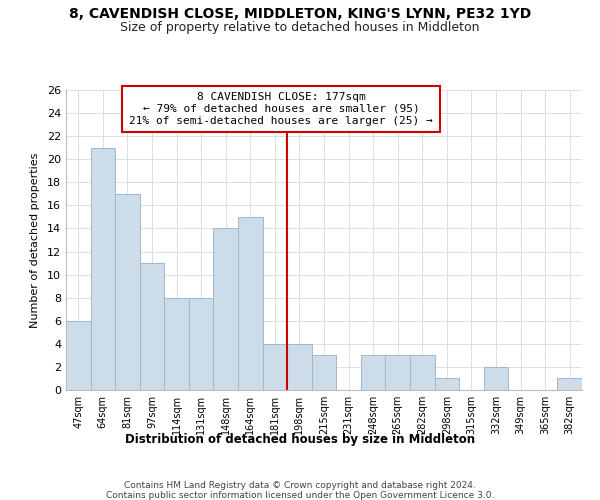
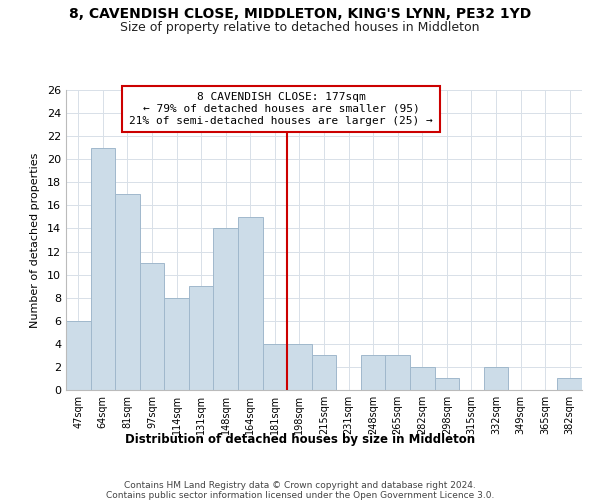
131sqm: 8 -> 9
282sqm: 3 -> 2
